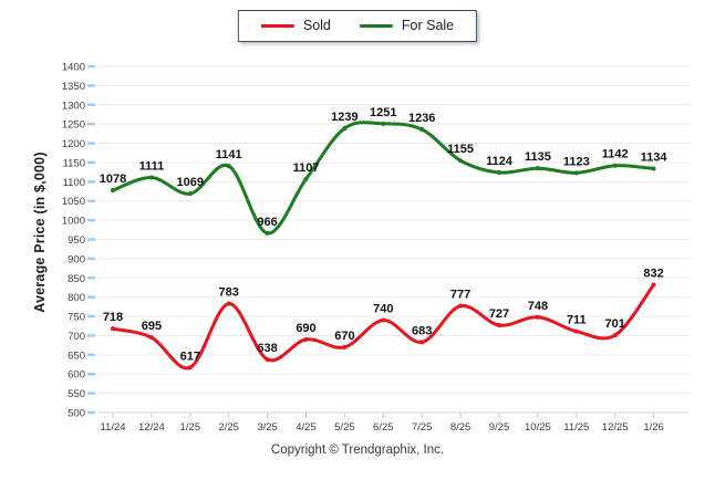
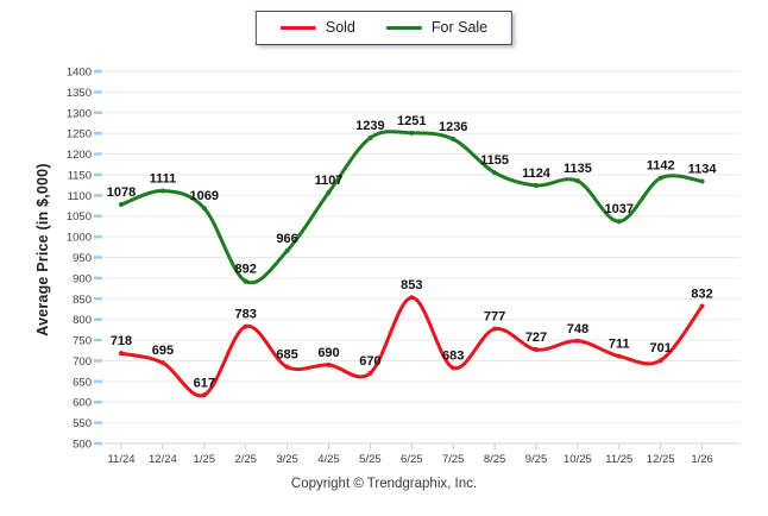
For Sale/2/25: 1141 -> 892
Sold/3/25: 638 -> 685
Sold/6/25: 740 -> 853
For Sale/11/25: 1123 -> 1037
